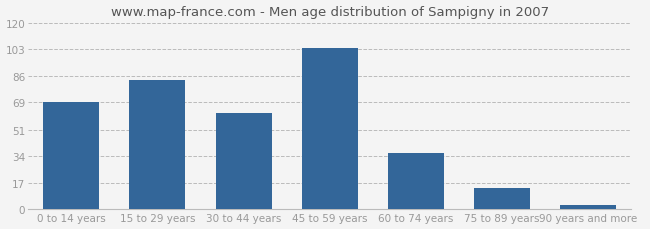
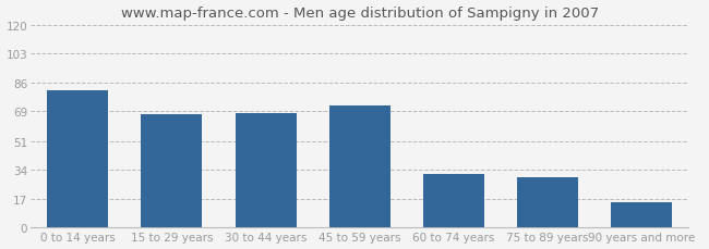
0 to 14 years: 69 -> 81
15 to 29 years: 83 -> 67
30 to 44 years: 62 -> 68
45 to 59 years: 104 -> 72
60 to 74 years: 36 -> 32
75 to 89 years: 14 -> 30
90 years and more: 3 -> 15
